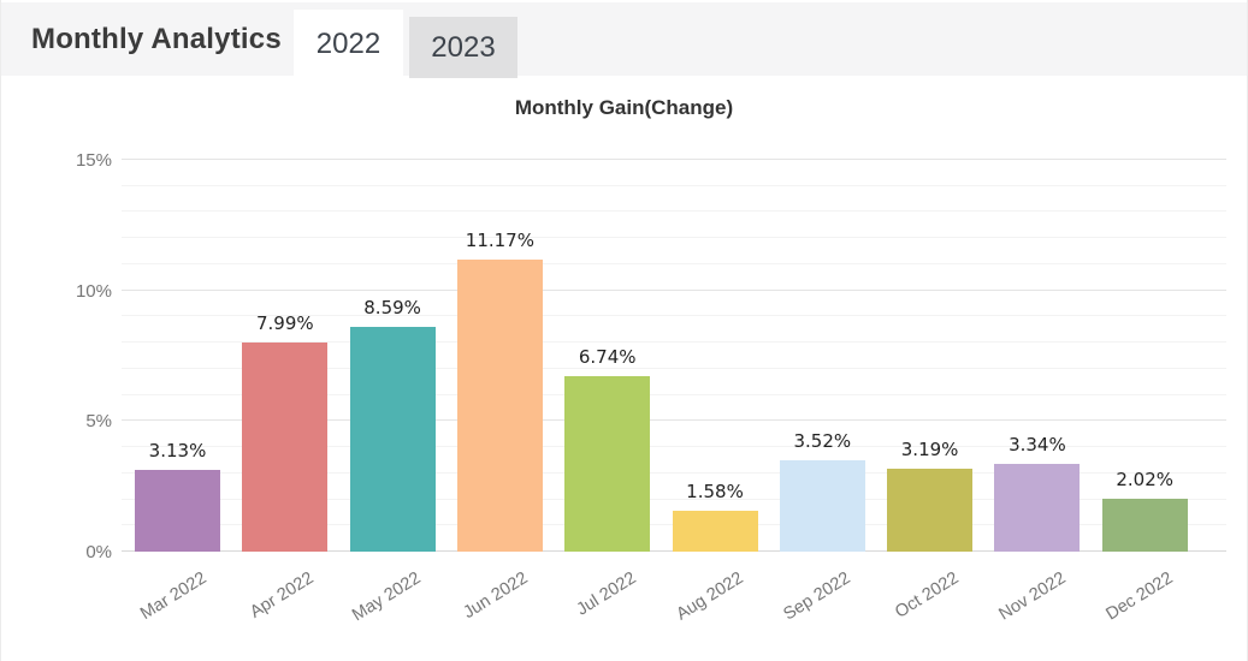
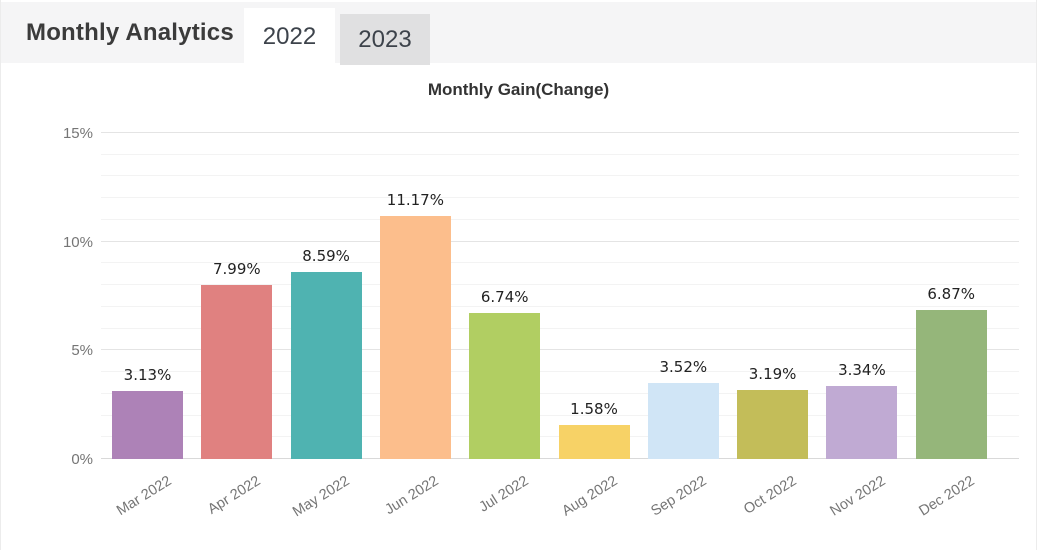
Dec 2022: 2.02% -> 6.87%
